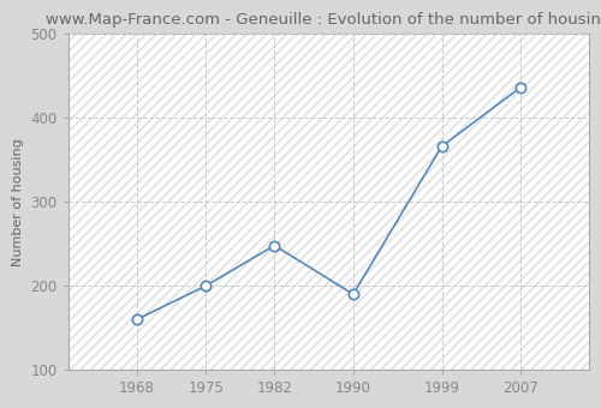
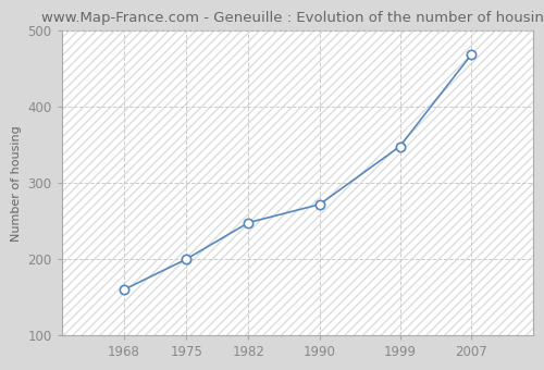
1990: 190 -> 272
1999: 366 -> 348
2007: 436 -> 468
